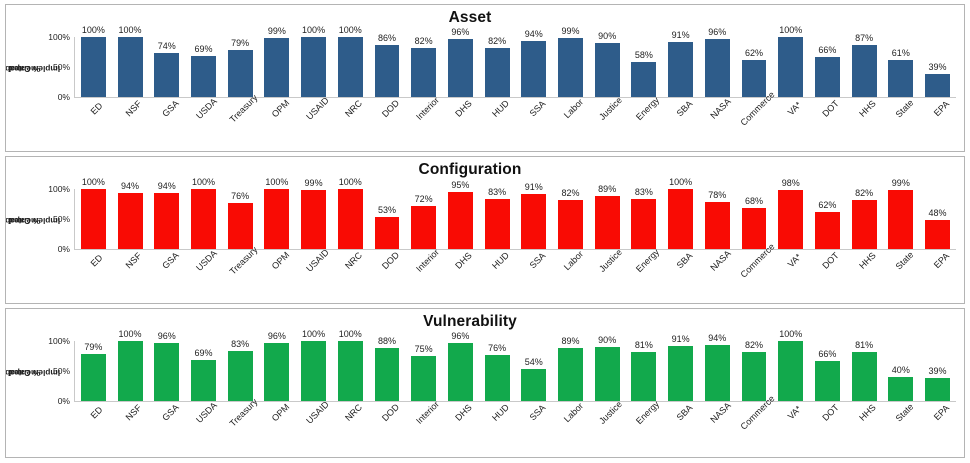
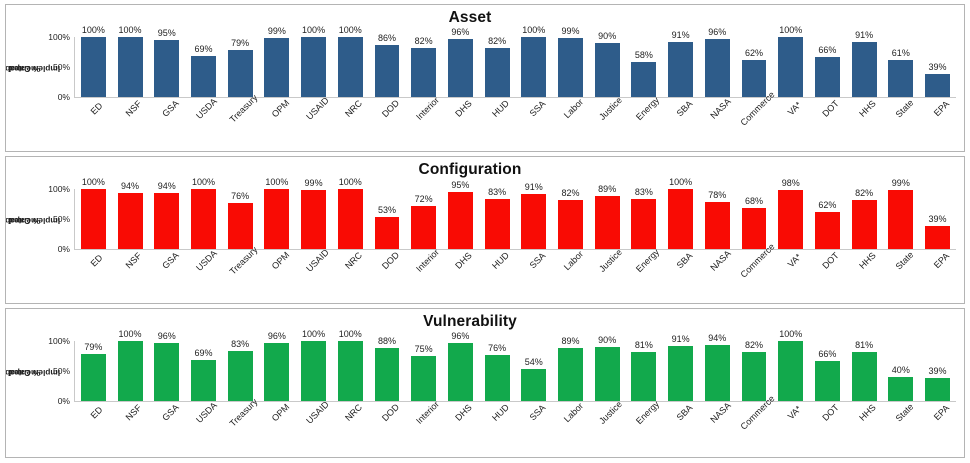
Asset/GSA: 74% -> 95%
Asset/SSA: 94% -> 100%
Asset/HHS: 87% -> 91%
Configuration/EPA: 48% -> 39%
